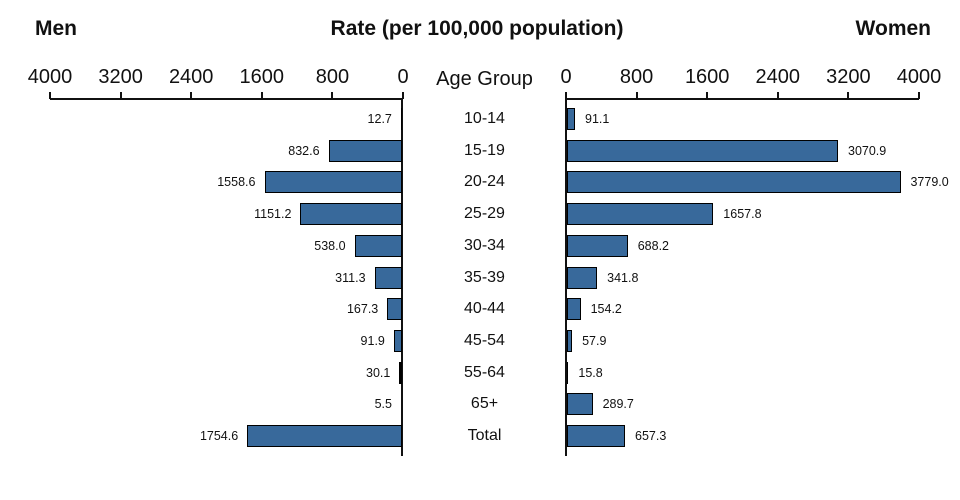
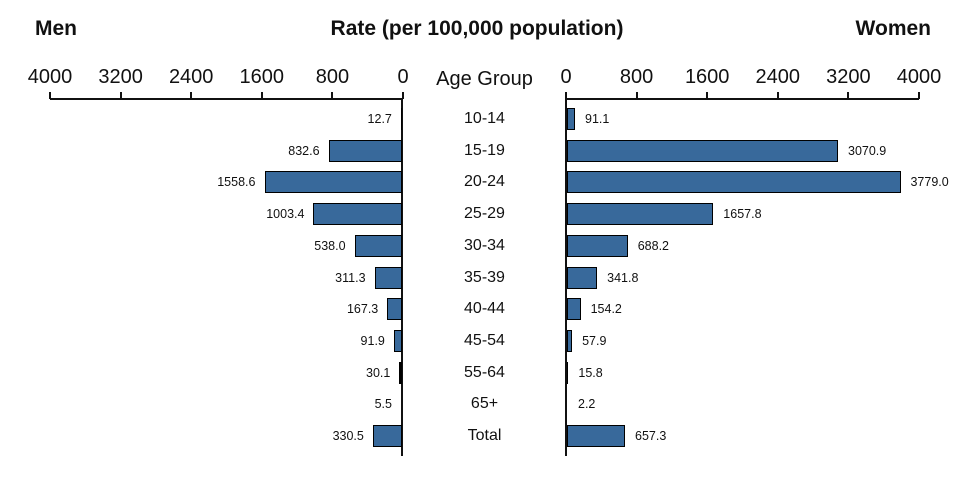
Men/25-29: 1151.2 -> 1003.4
Women/65+: 289.7 -> 2.2
Men/Total: 1754.6 -> 330.5
